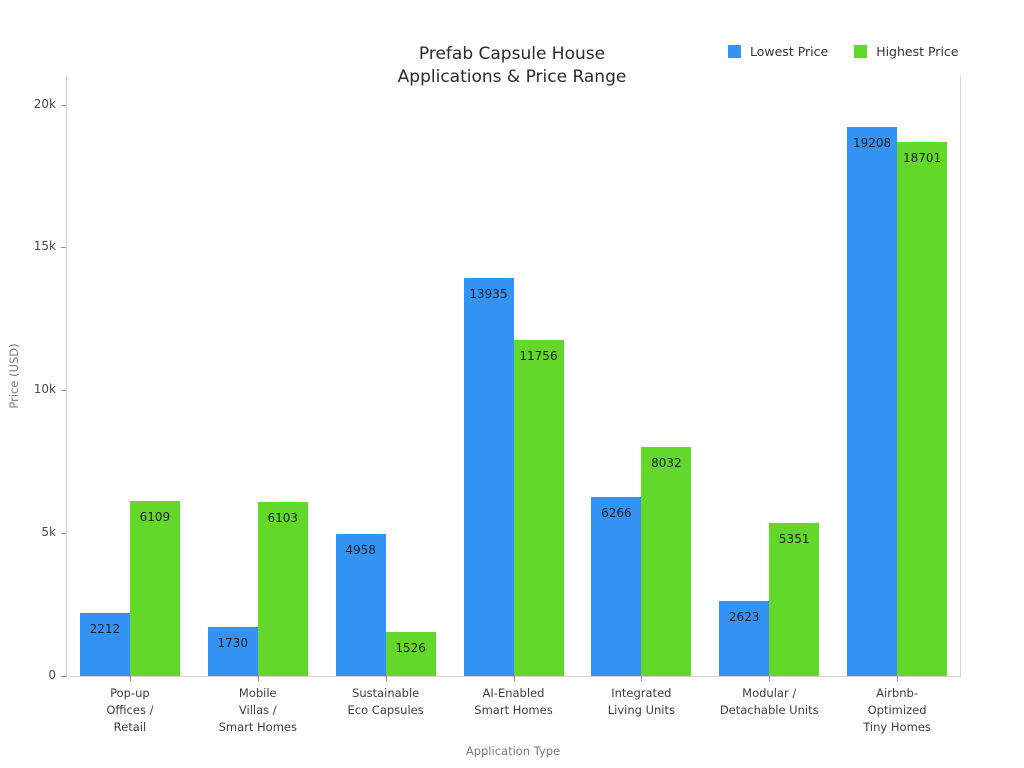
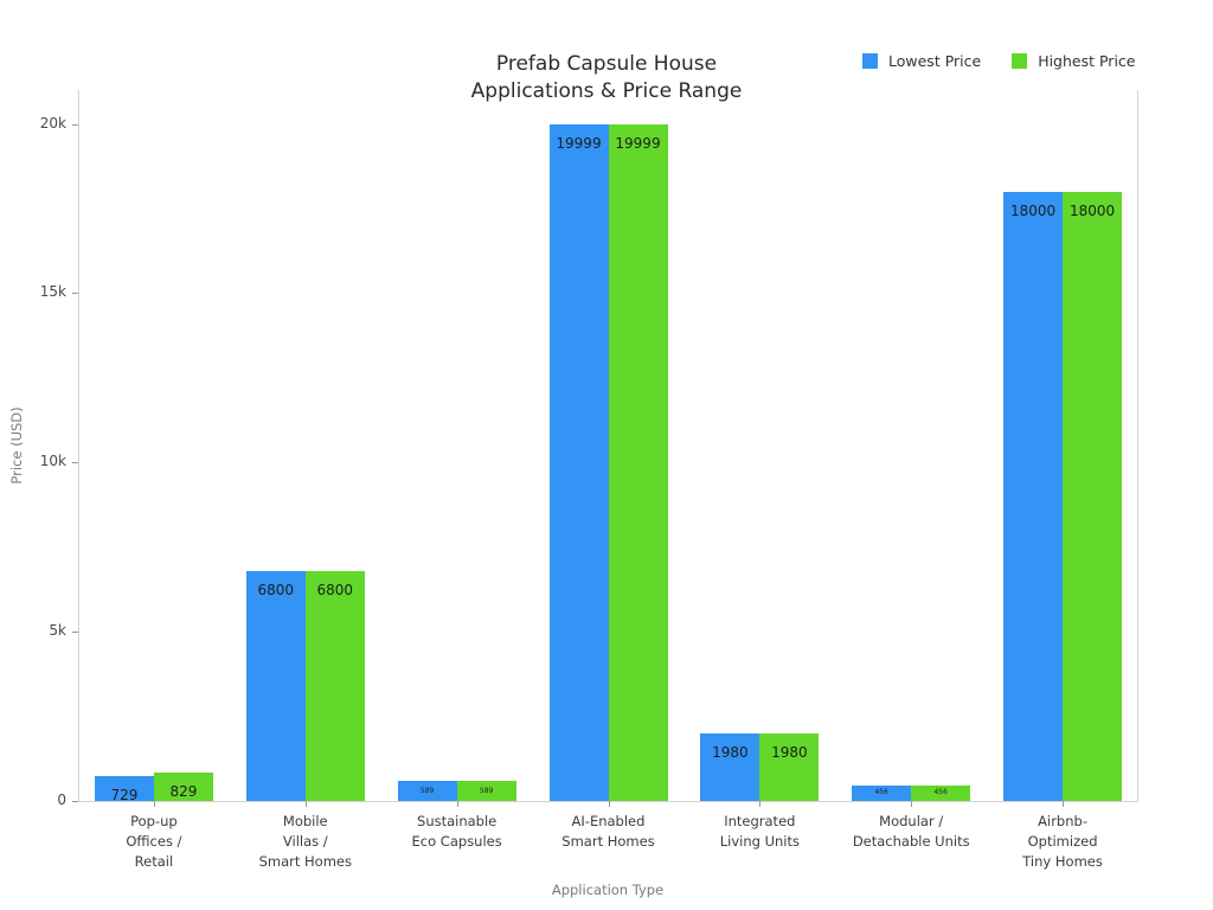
Lowest Price/Pop-up Offices / Retail: 2212 -> 729
Highest Price/Pop-up Offices / Retail: 6109 -> 829
Lowest Price/Mobile Villas / Smart Homes: 1730 -> 6800
Highest Price/Mobile Villas / Smart Homes: 6103 -> 6800
Lowest Price/Sustainable Eco Capsules: 4958 -> 589
Highest Price/Sustainable Eco Capsules: 1526 -> 589
Lowest Price/AI-Enabled Smart Homes: 13935 -> 19999
Highest Price/AI-Enabled Smart Homes: 11756 -> 19999
Lowest Price/Integrated Living Units: 6266 -> 1980
Highest Price/Integrated Living Units: 8032 -> 1980
Lowest Price/Modular / Detachable Units: 2623 -> 456
Highest Price/Modular / Detachable Units: 5351 -> 456
Lowest Price/Airbnb- Optimized Tiny Homes: 19208 -> 18000
Highest Price/Airbnb- Optimized Tiny Homes: 18701 -> 18000
